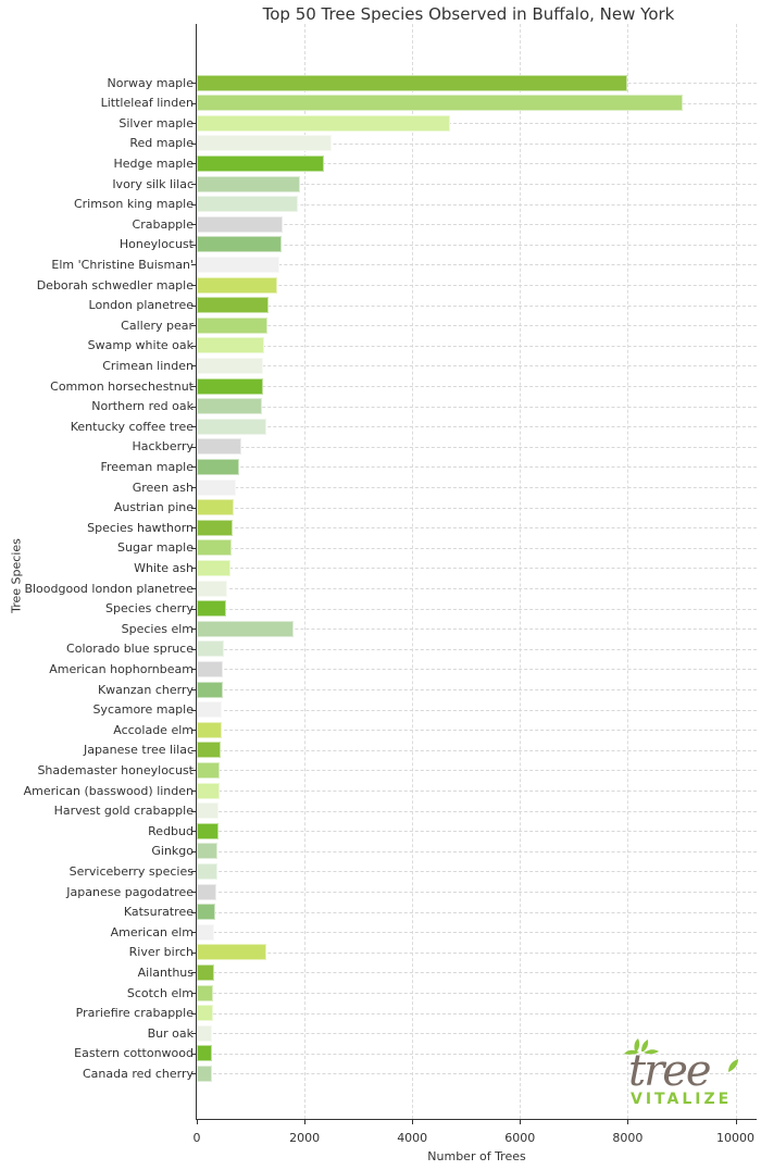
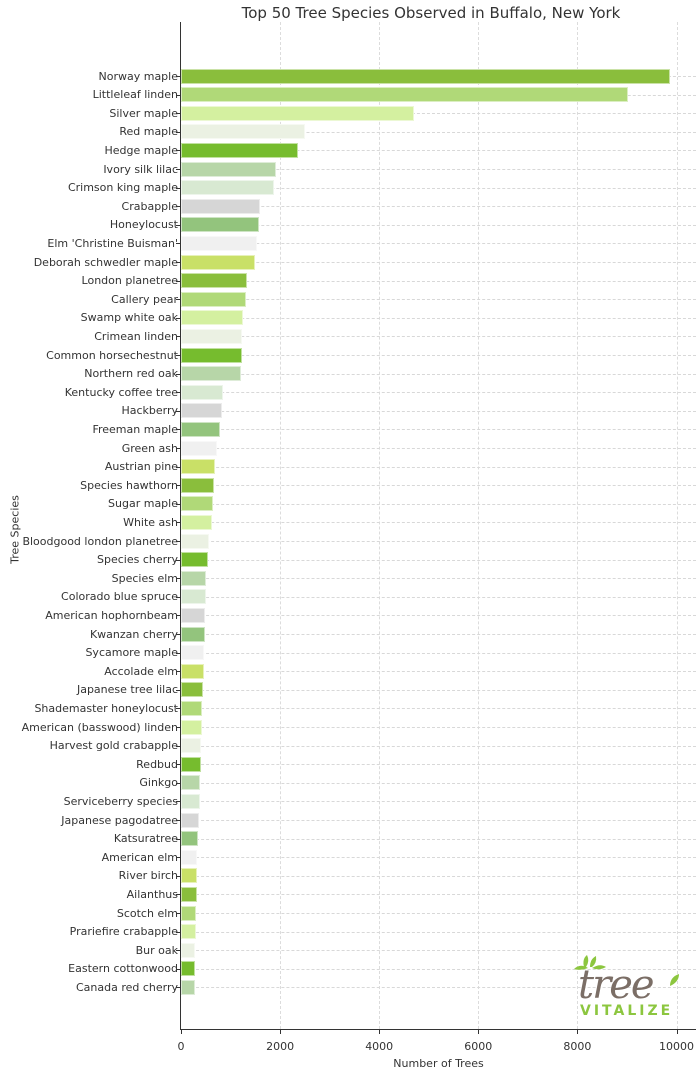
Norway maple: 8000 -> 9900
Kentucky coffee tree: 1300 -> 800
Species elm: 1800 -> 500
River birch: 1300 -> 300
